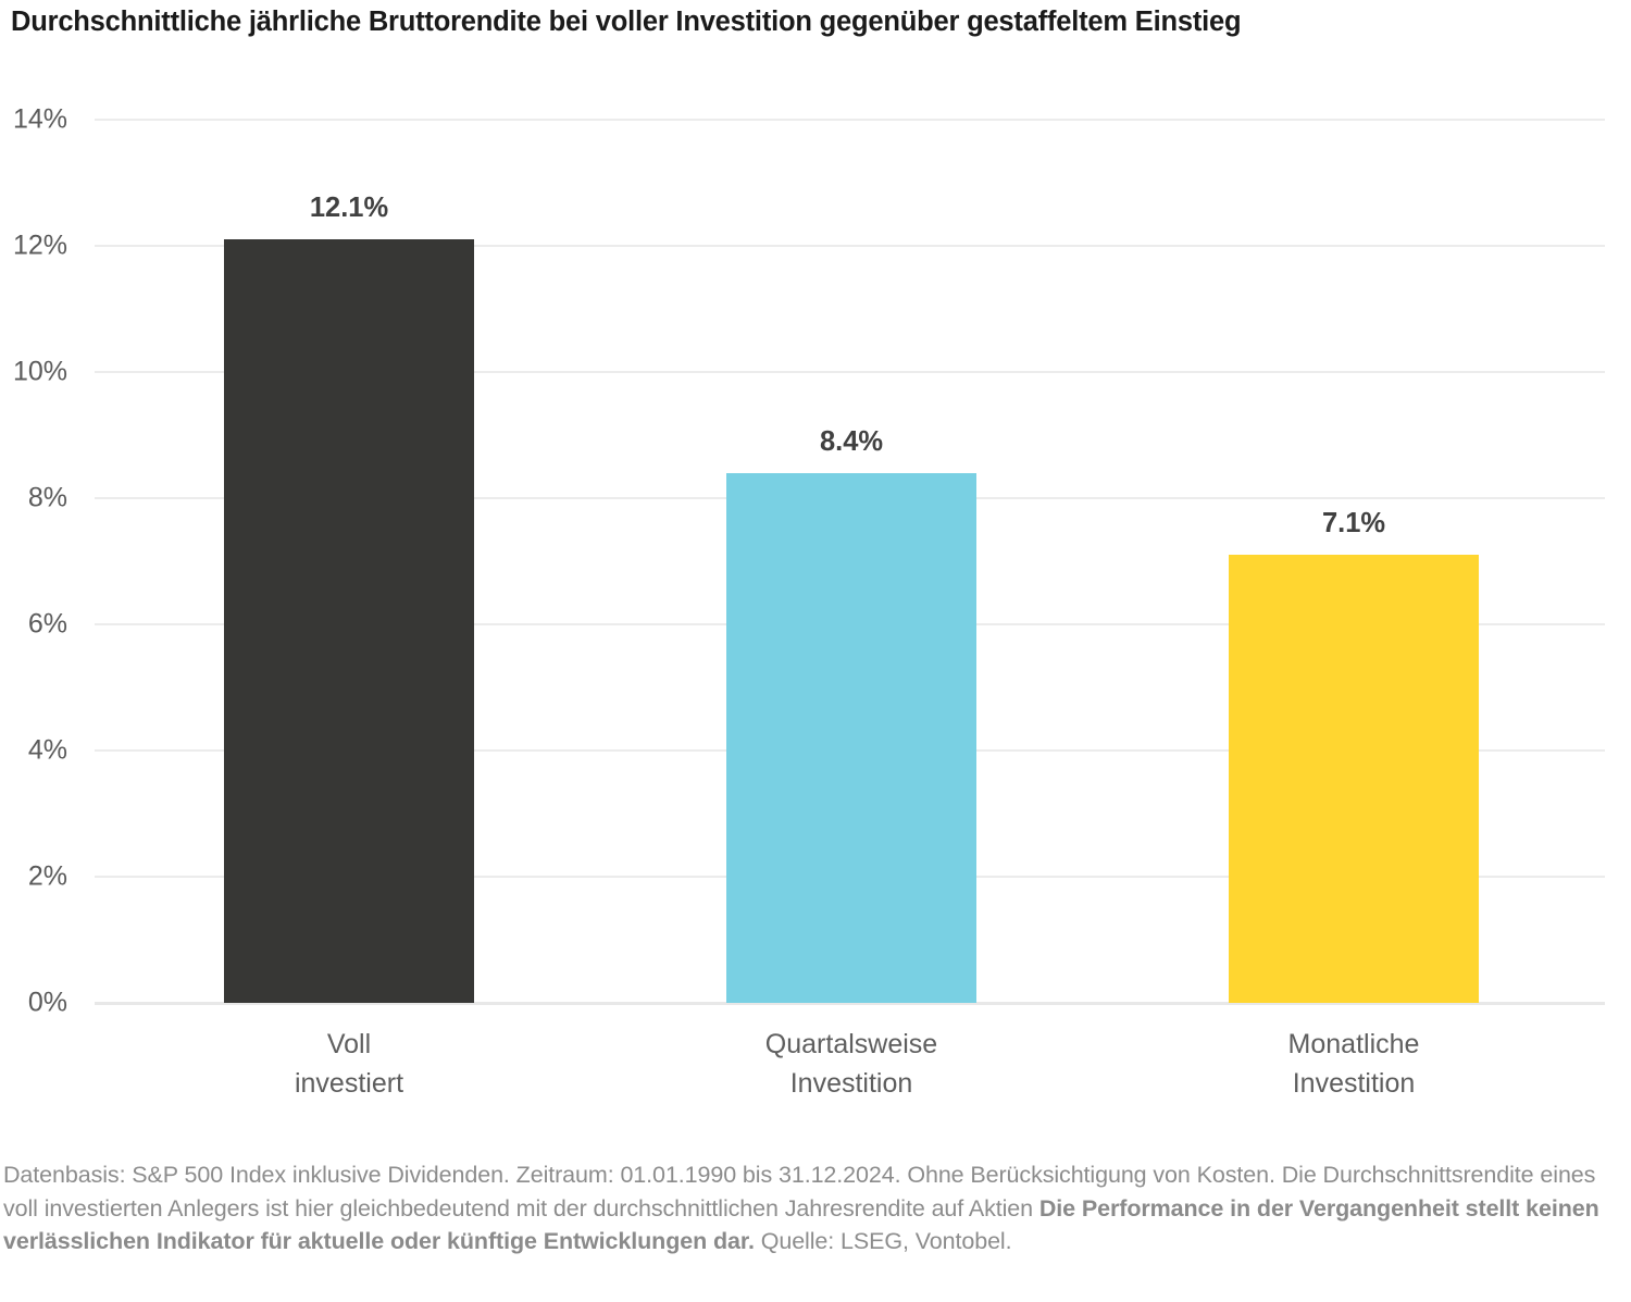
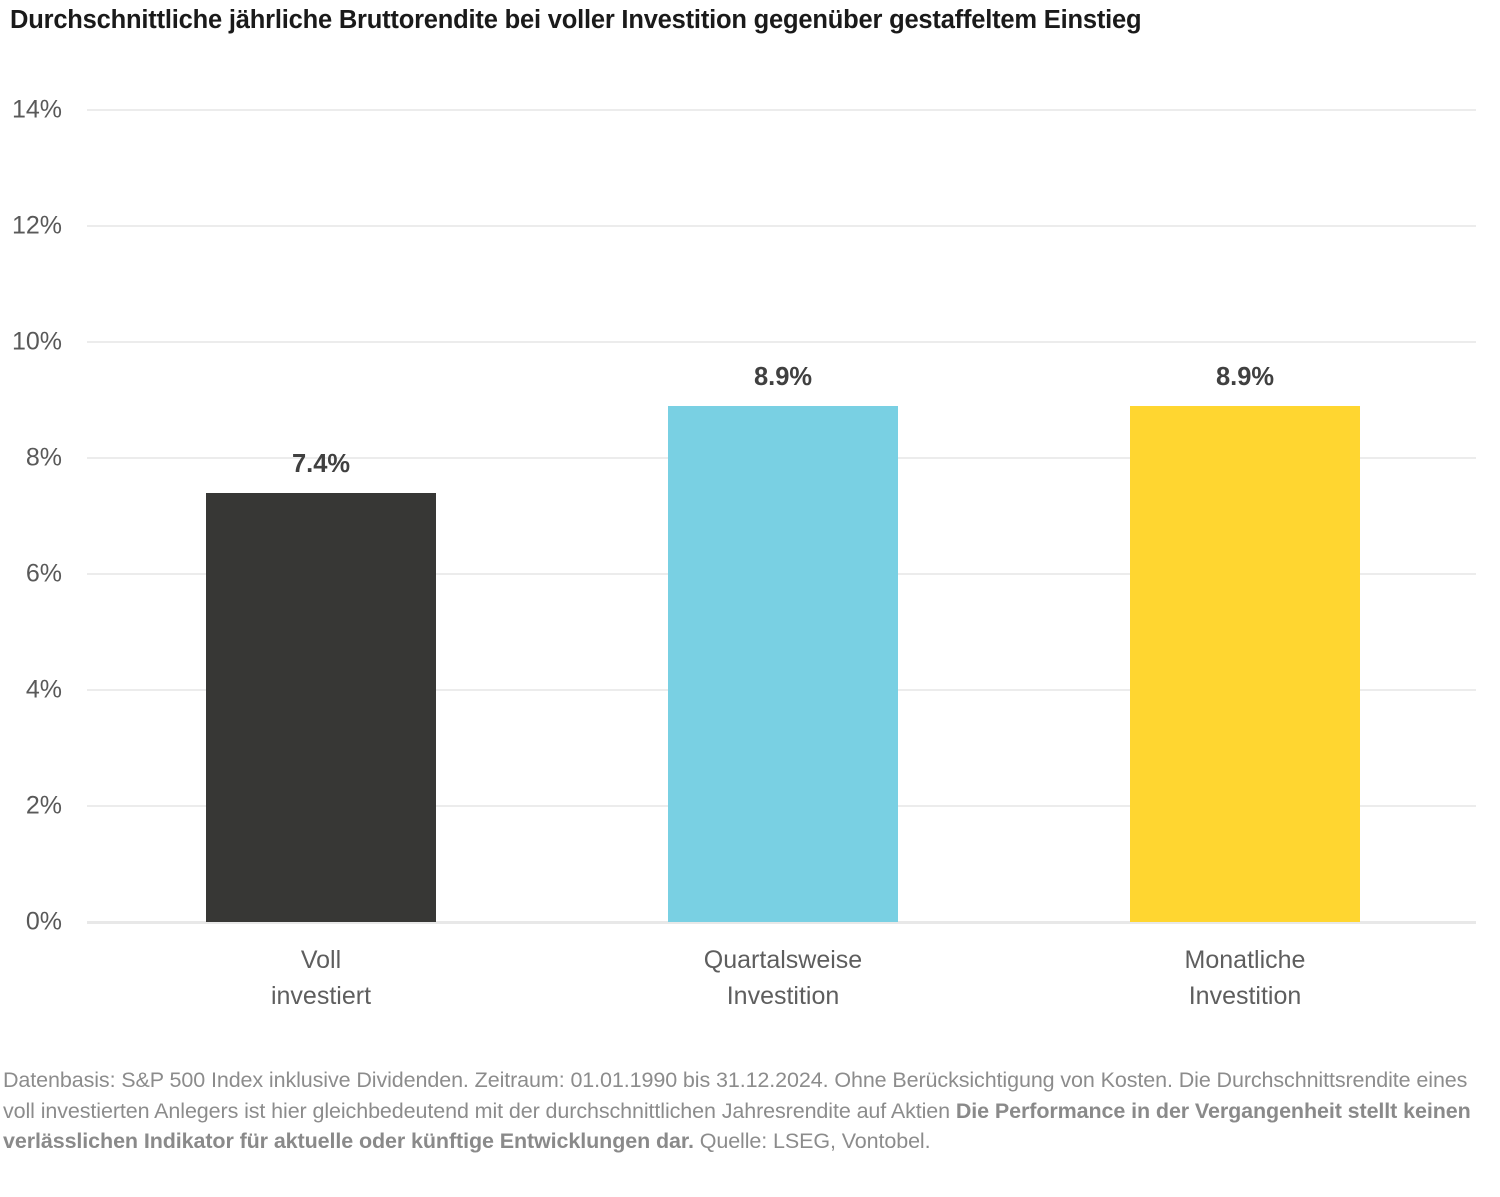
Voll investiert: 12.1% -> 7.4%
Quartalsweise Investition: 8.4% -> 8.9%
Monatliche Investition: 7.1% -> 8.9%
